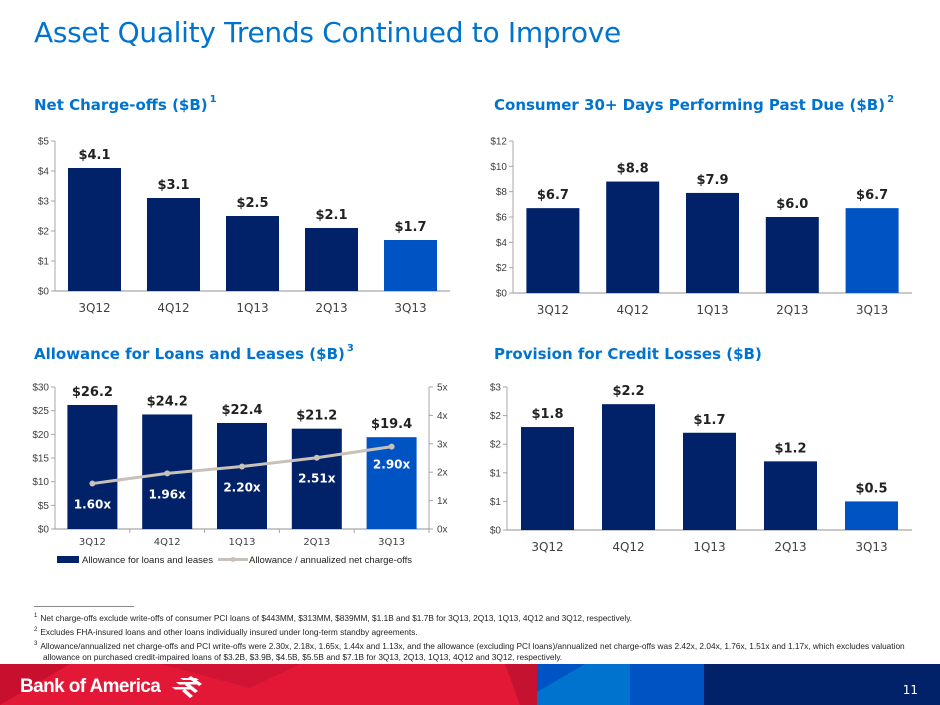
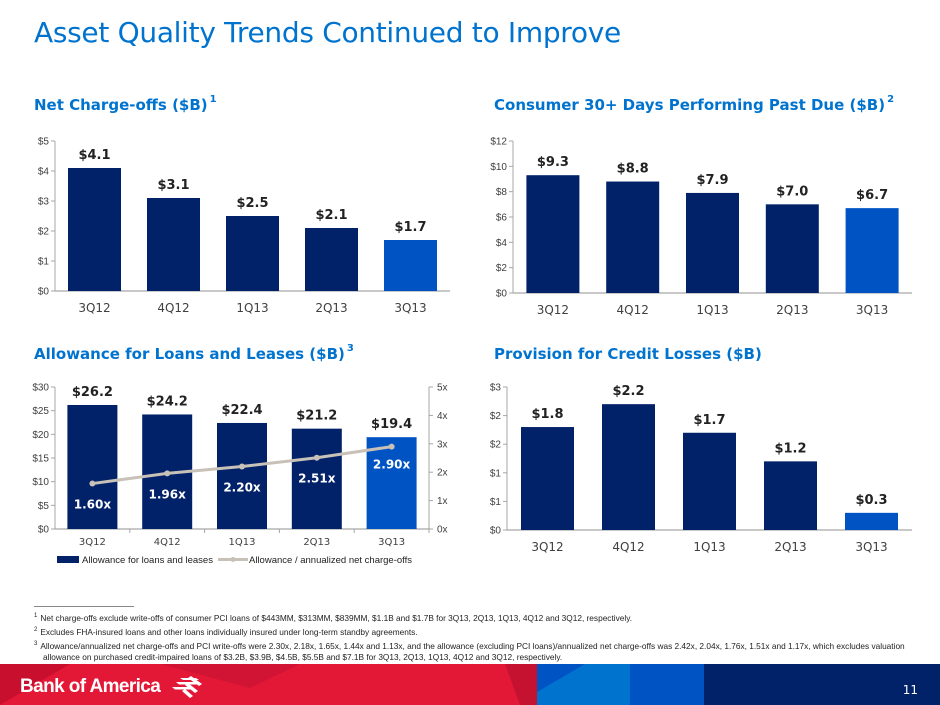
Consumer 30+ Days Performing Past Due ($B)/3Q12: $6.7 -> $9.3
Consumer 30+ Days Performing Past Due ($B)/2Q13: $6.0 -> $7.0
Provision for Credit Losses ($B)/3Q13: $0.5 -> $0.3
